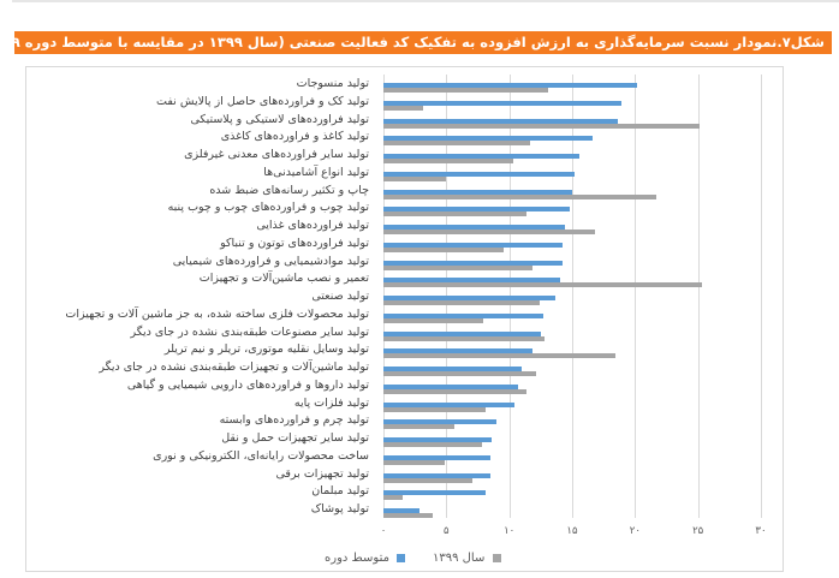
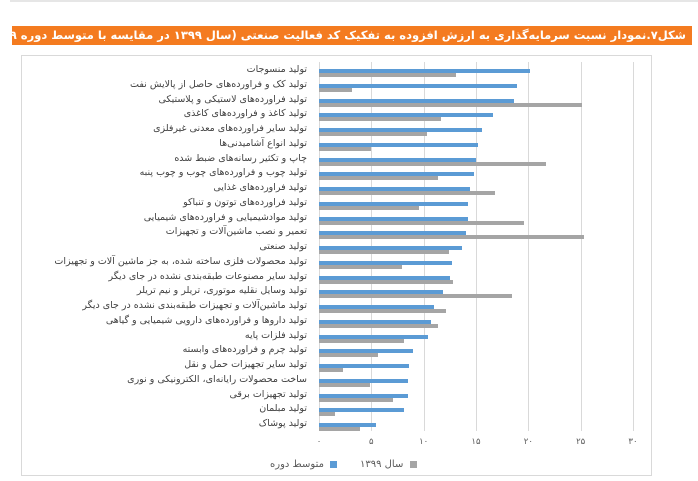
سال ۱۳۹۹/تولید موادشیمیایی و فراورده‌های شیمیایی: 11.8 -> 19.6
سال ۱۳۹۹/تولید سایر تجهیزات حمل و نقل: 7.8 -> 2.3
متوسط دوره/تولید پوشاک: 2.9 -> 5.4
